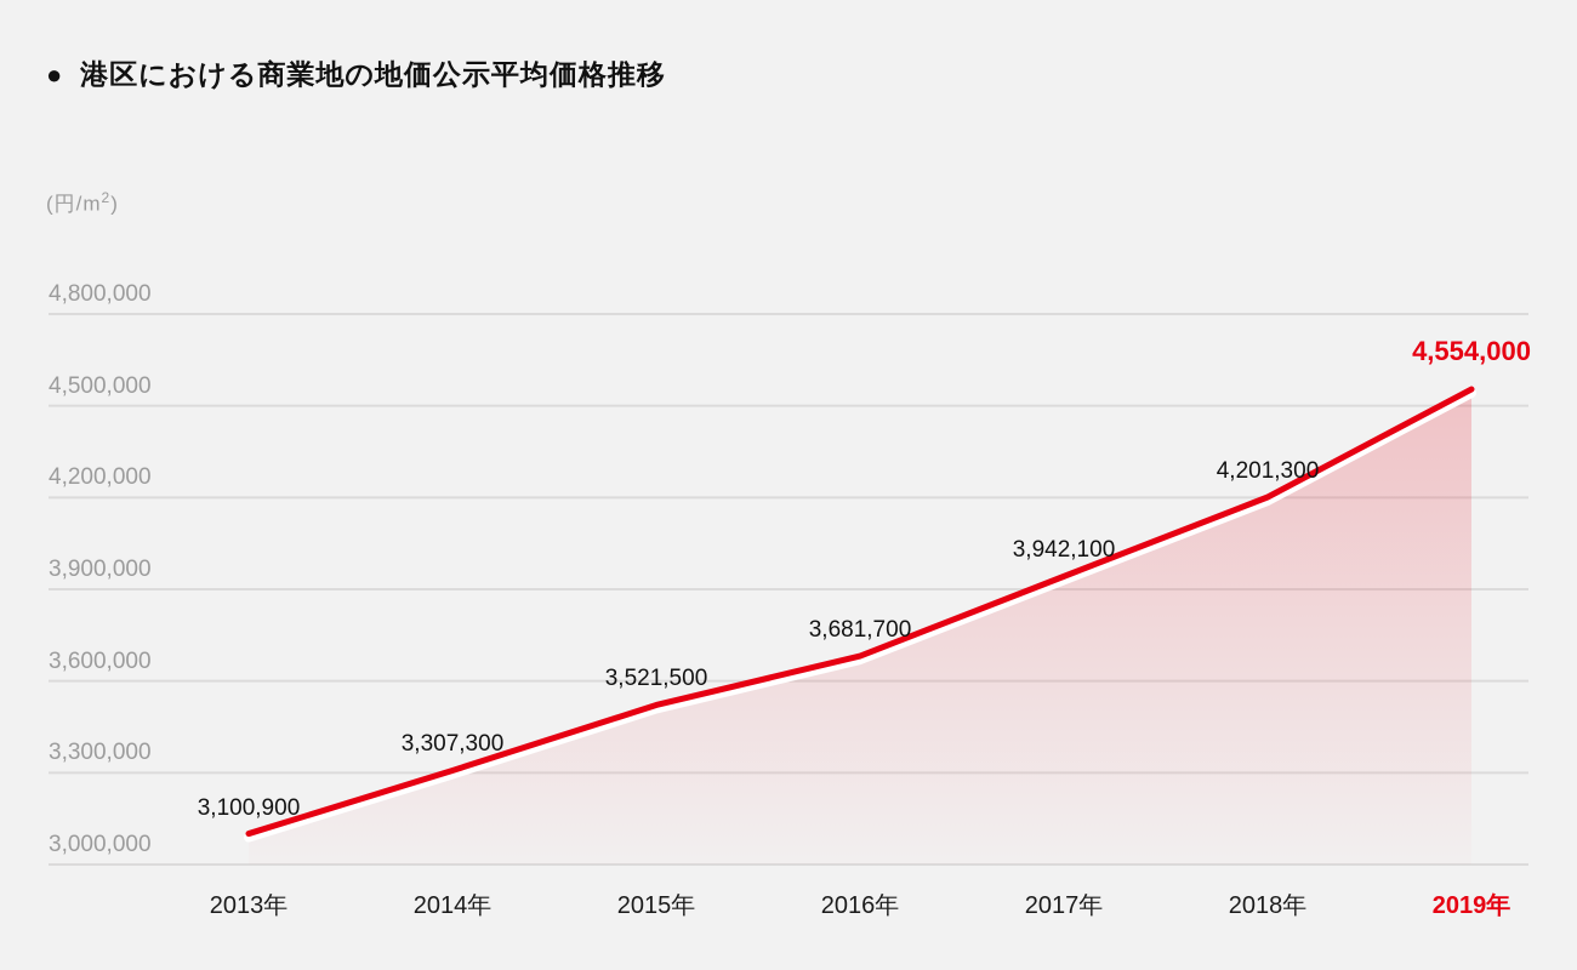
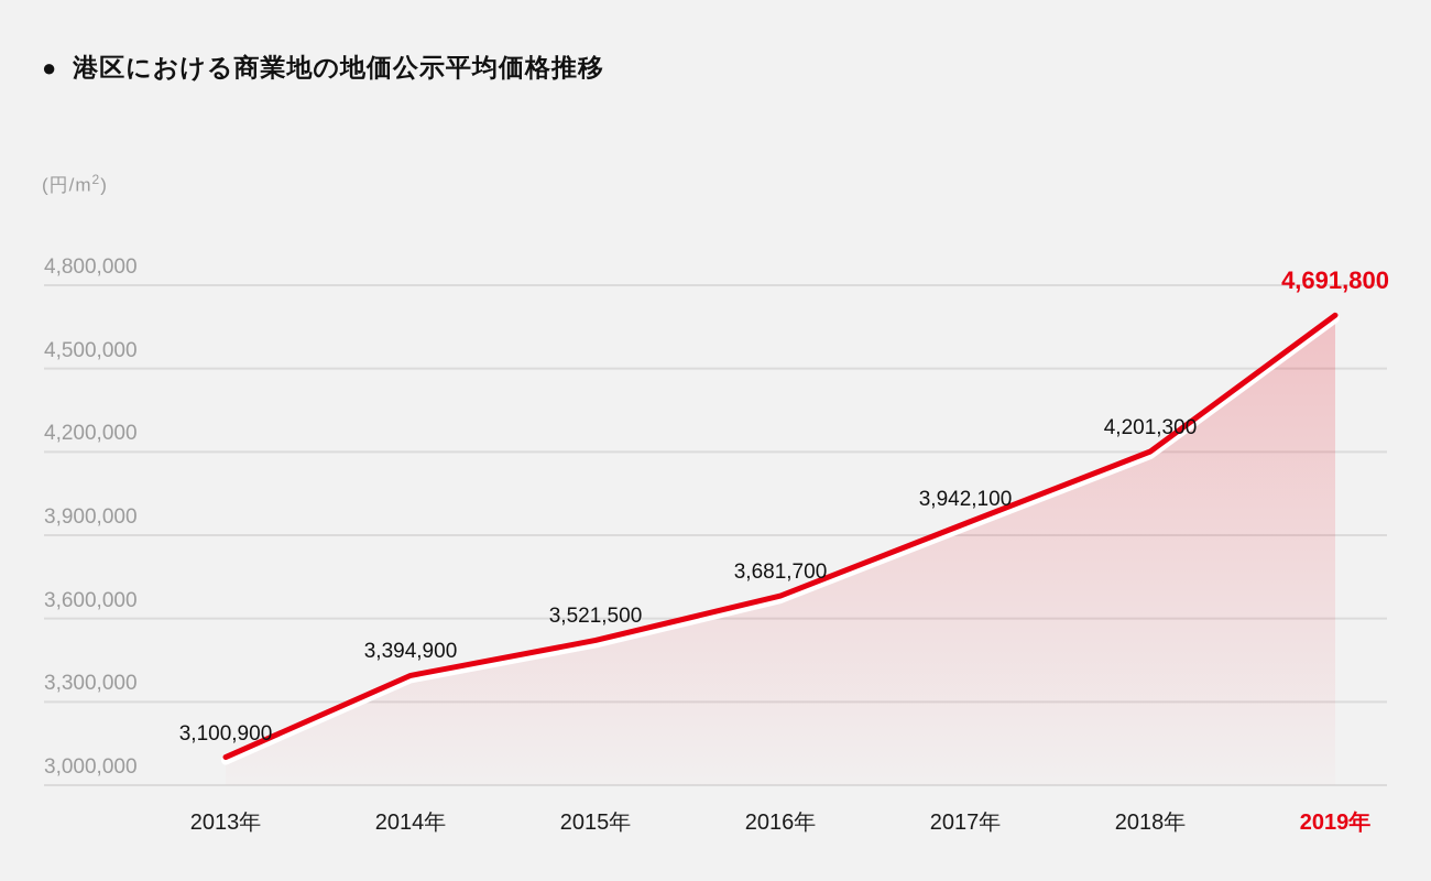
2014年: 3,307,300 -> 3,394,900
2019年: 4,554,000 -> 4,691,800
